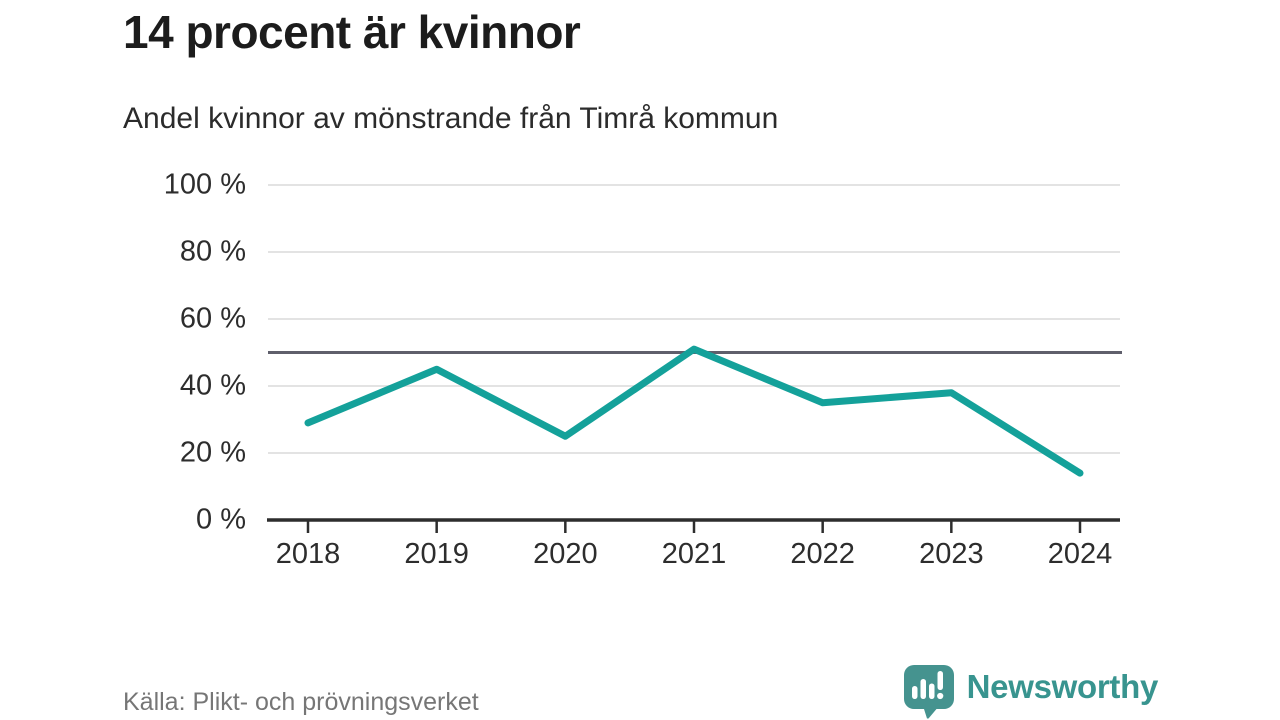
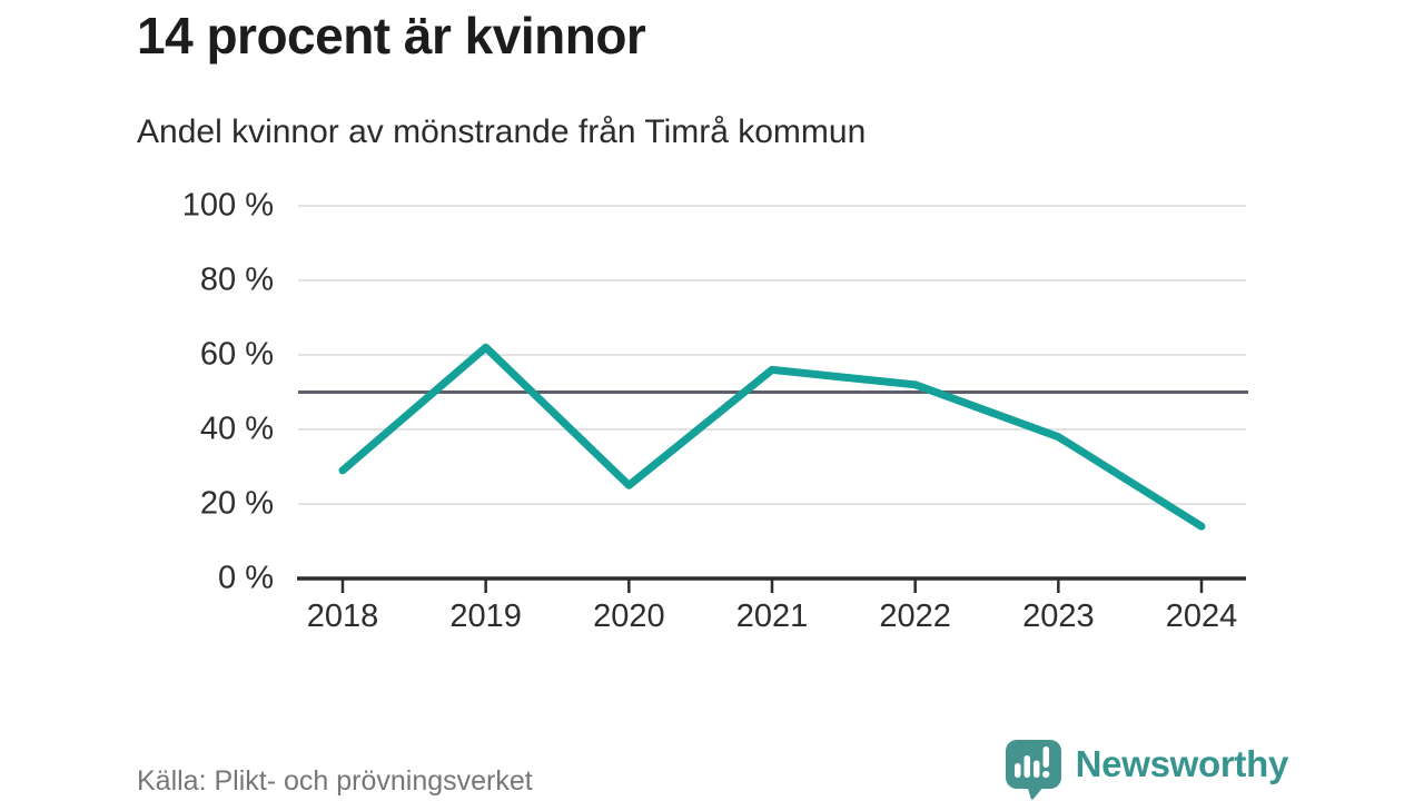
2019: 45% -> 62%
2021: 51% -> 56%
2022: 35% -> 52%
